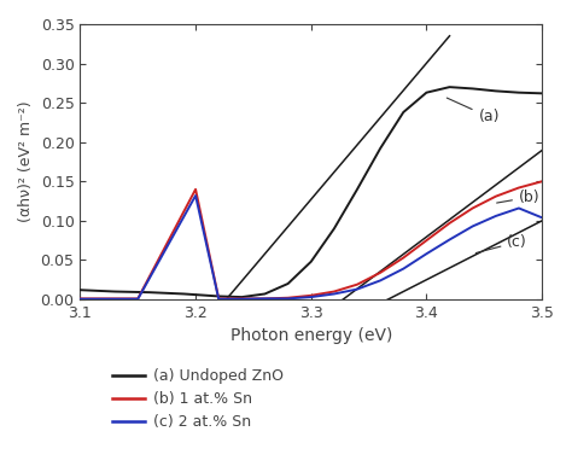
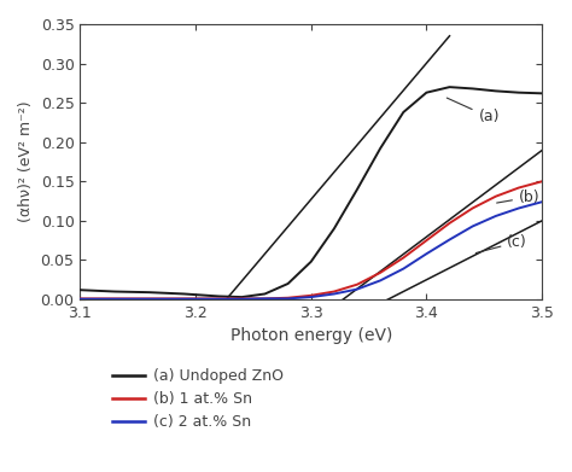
(b) 1 at.% Sn/3.2: 0.140 -> 0.001
(c) 2 at.% Sn/3.2: 0.132 -> 0.001
(c) 2 at.% Sn/3.5: 0.104 -> 0.124
